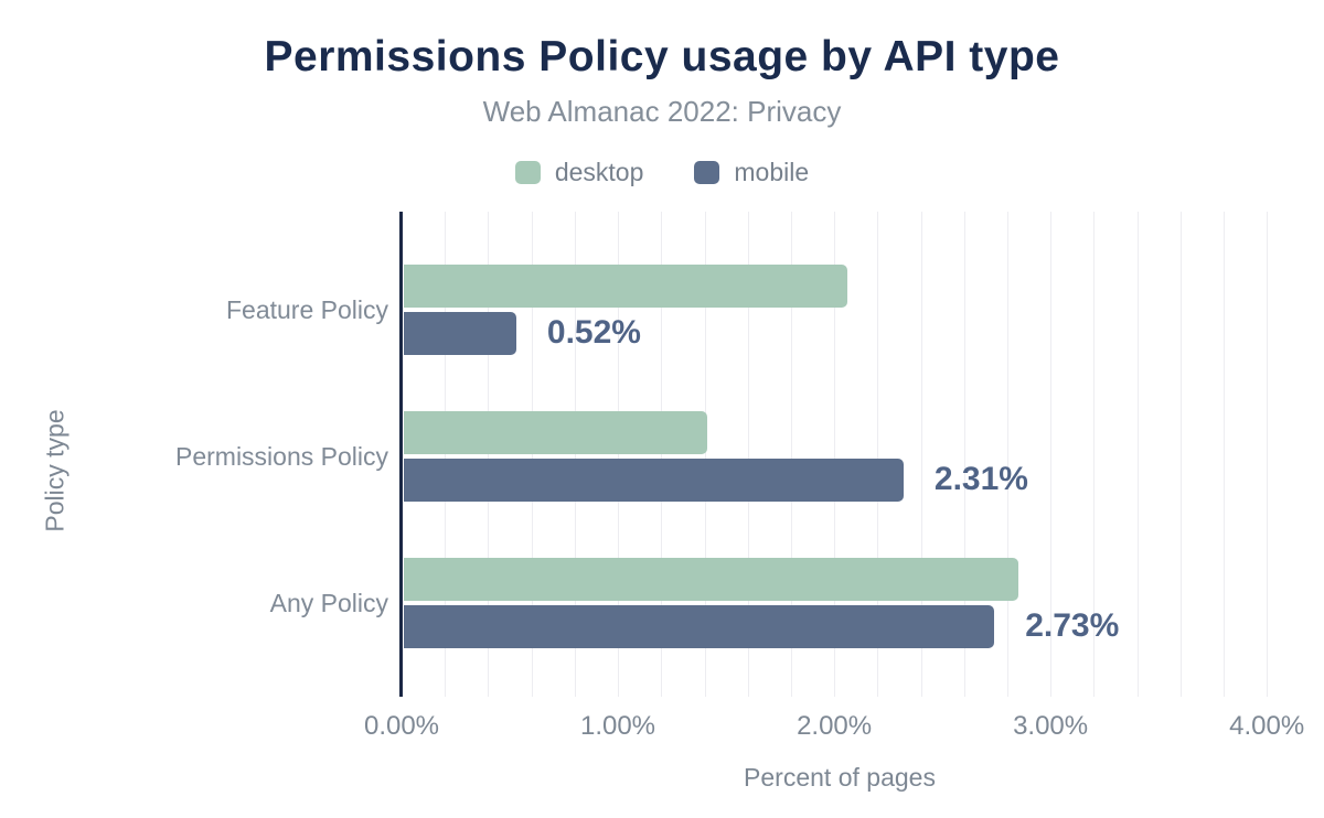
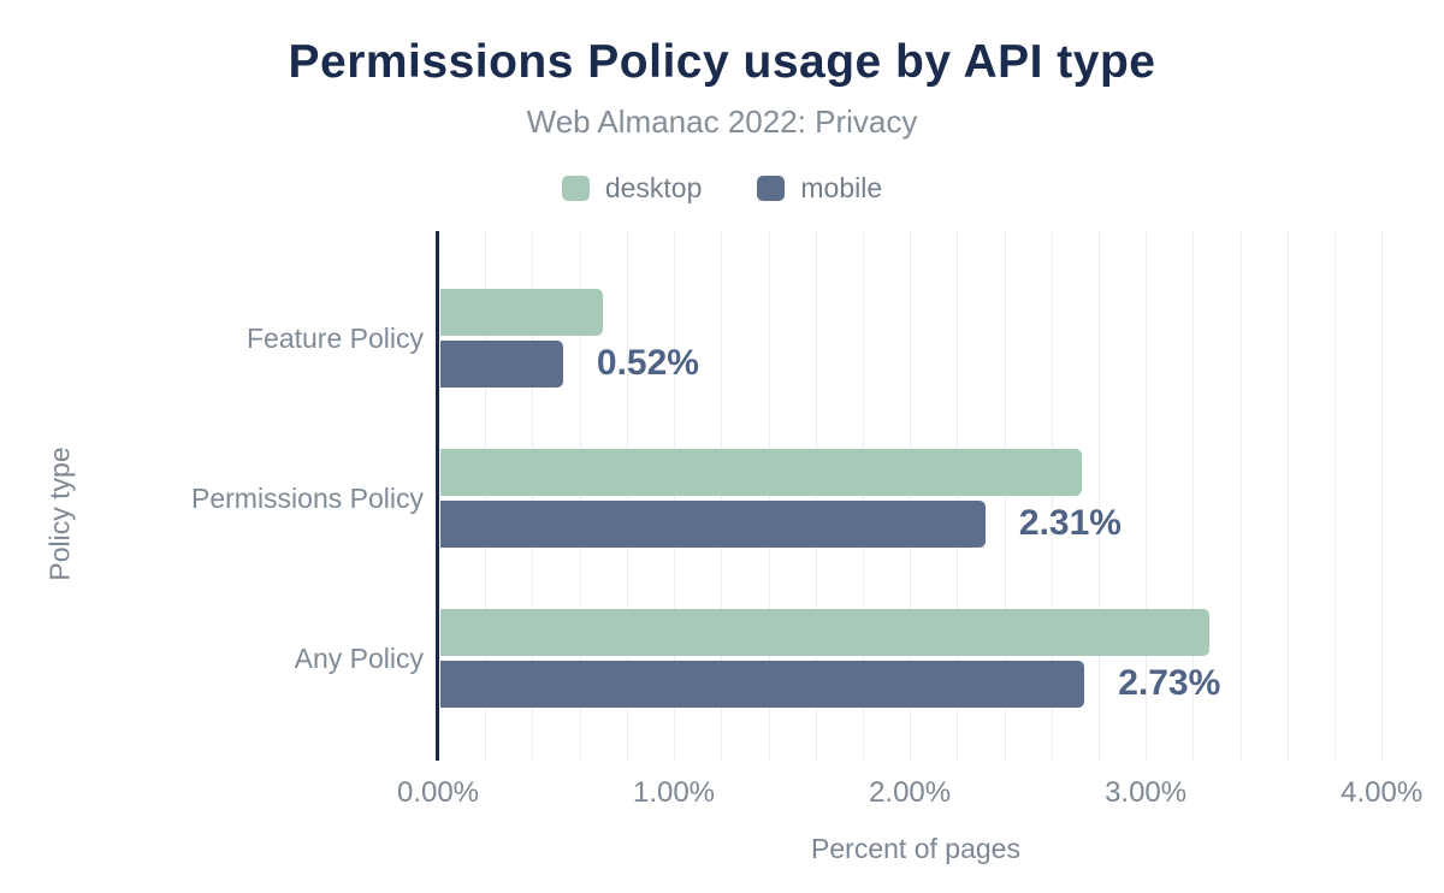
desktop/Feature Policy: 2.05% -> 0.69%
desktop/Permissions Policy: 1.40% -> 2.72%
desktop/Any Policy: 2.84% -> 3.26%
